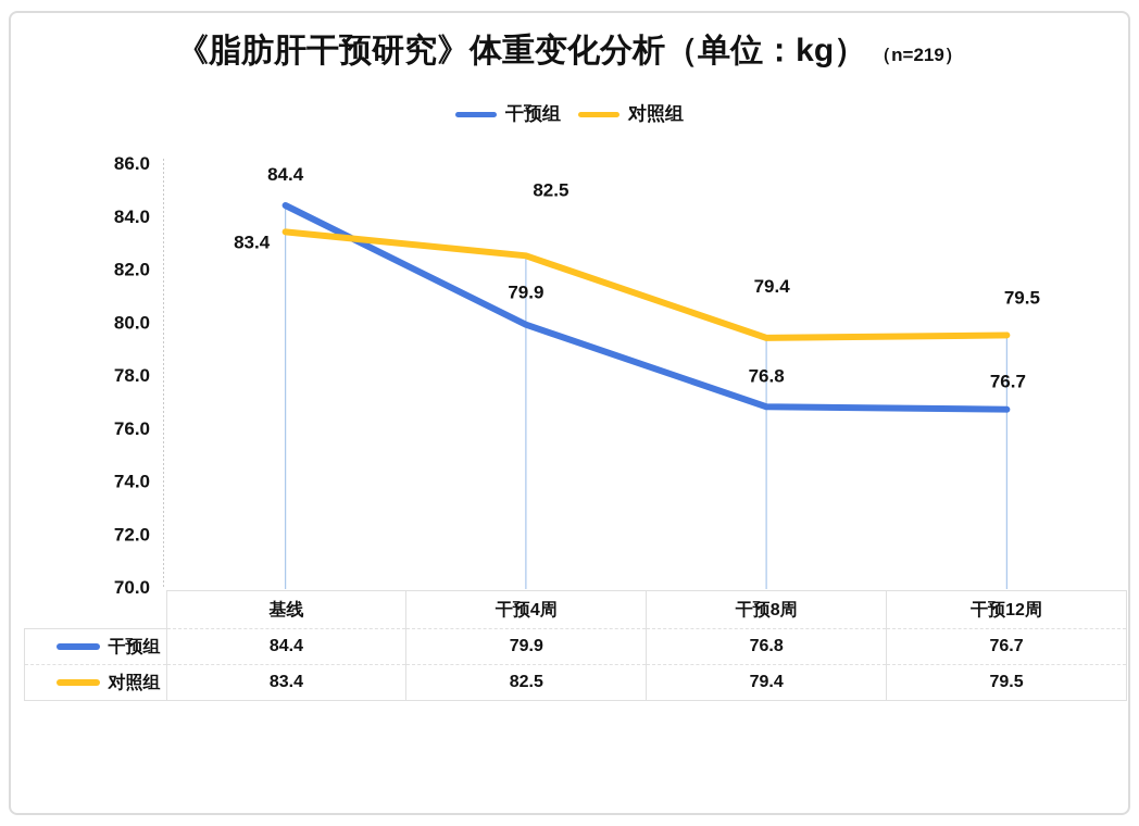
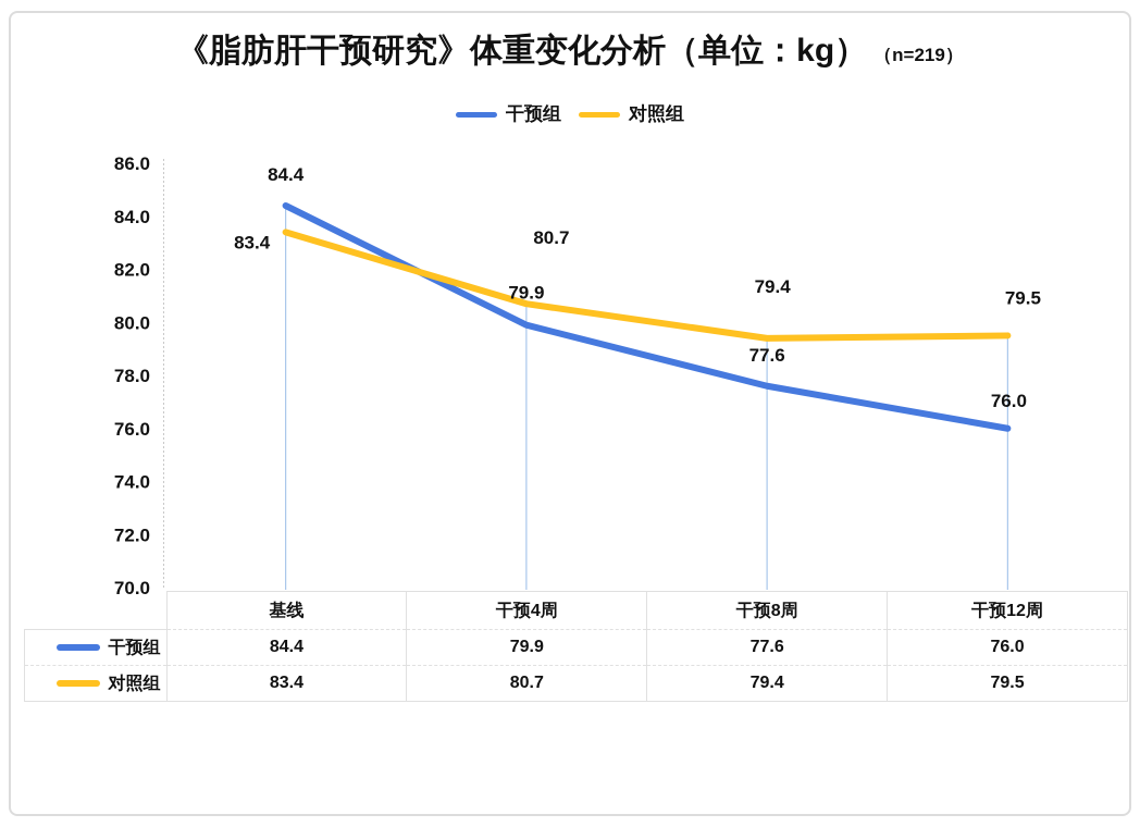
对照组/干预4周: 82.5 -> 80.7
干预组/干预8周: 76.8 -> 77.6
干预组/干预12周: 76.7 -> 76.0
